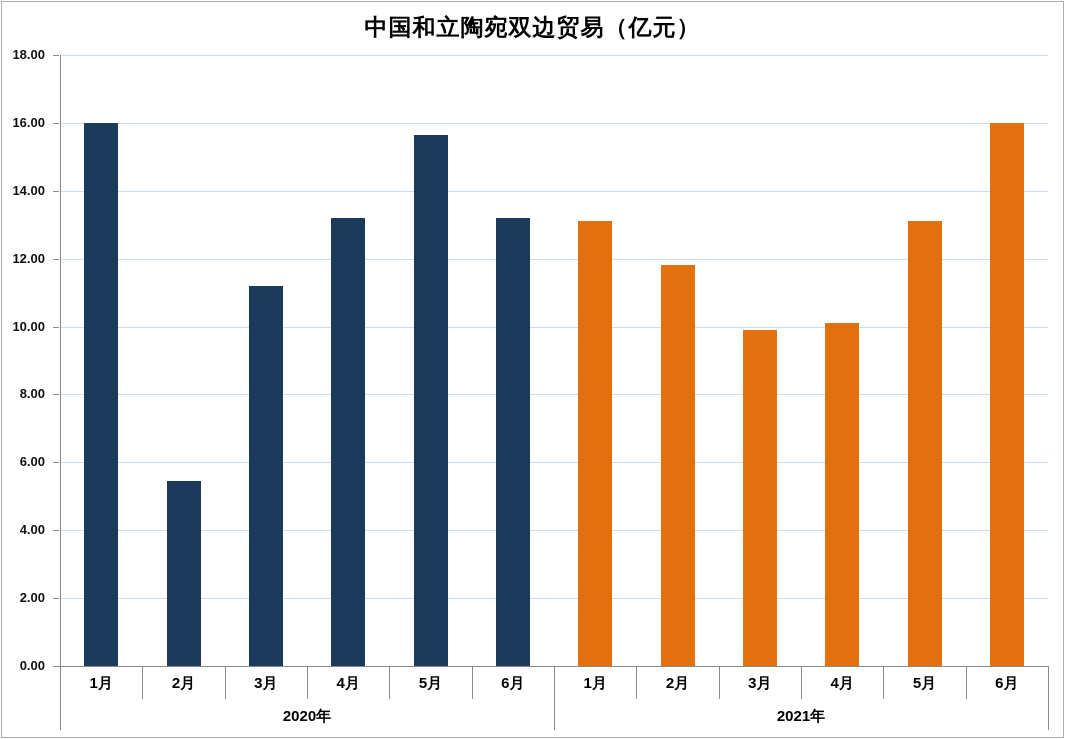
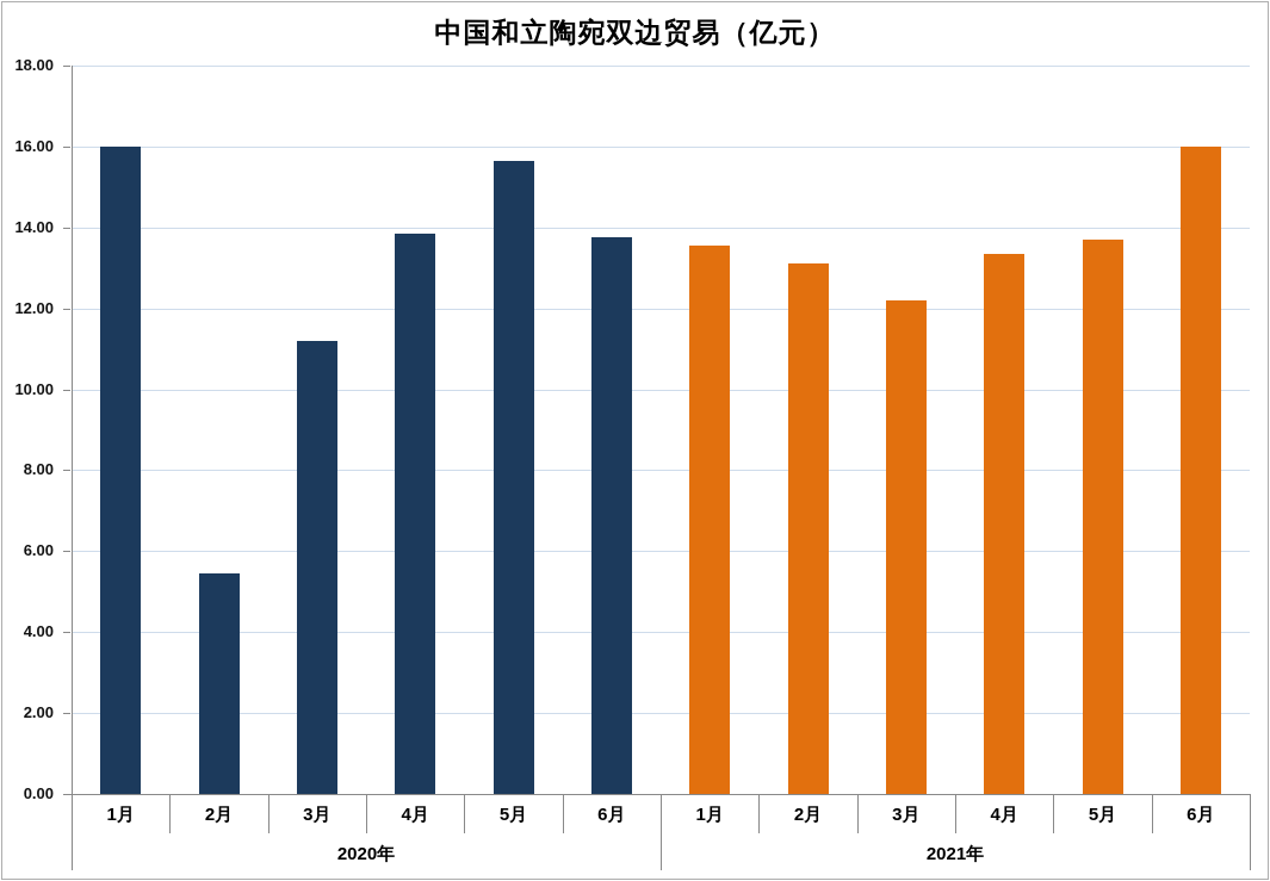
2021年/1月: 13.1 -> 13.6
2021年/2月: 11.8 -> 13.1
2021年/3月: 9.9 -> 12.2
2020年/4月: 13.2 -> 13.8
2021年/4月: 10.1 -> 13.3
2021年/5月: 13.1 -> 13.7
2020年/6月: 13.2 -> 13.8
